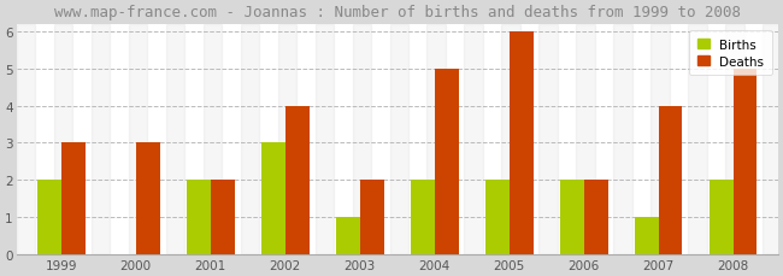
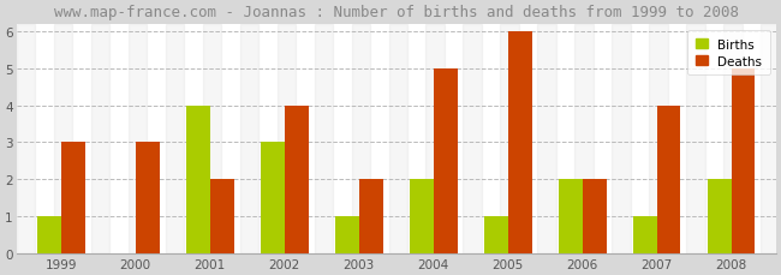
Births/1999: 2 -> 1
Births/2001: 2 -> 4
Births/2005: 2 -> 1
